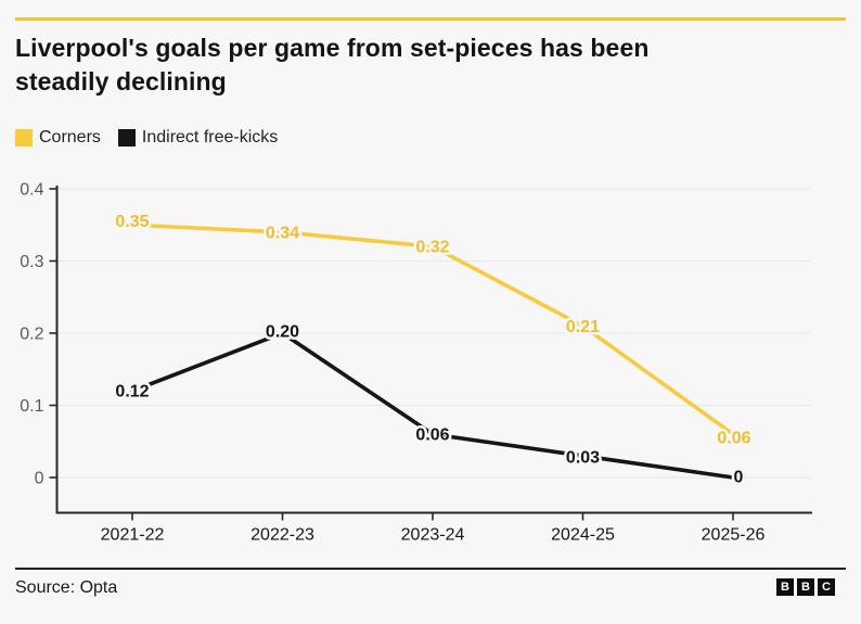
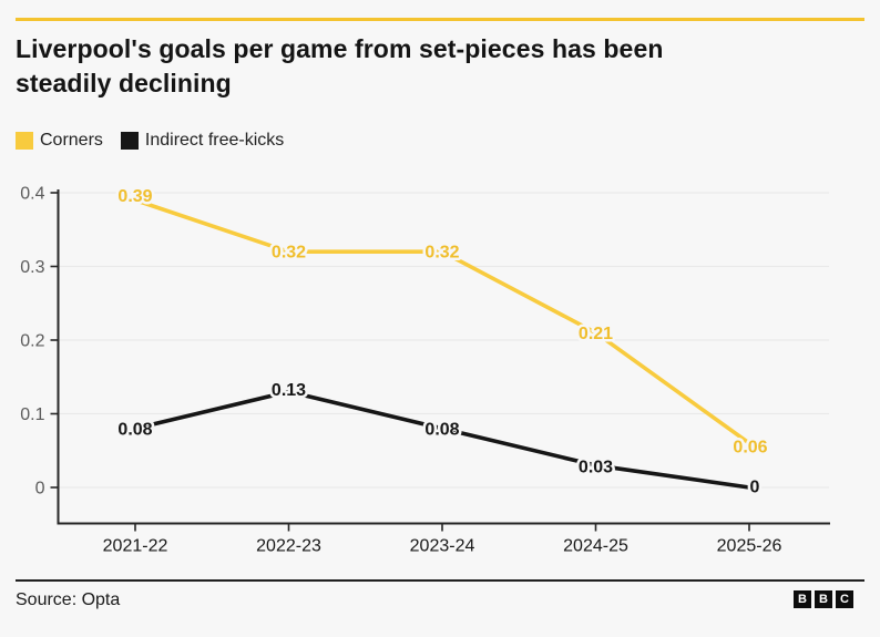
Corners/2021-22: 0.35 -> 0.39
Indirect free-kicks/2021-22: 0.12 -> 0.08
Corners/2022-23: 0.34 -> 0.32
Indirect free-kicks/2022-23: 0.20 -> 0.13
Indirect free-kicks/2023-24: 0.06 -> 0.08
